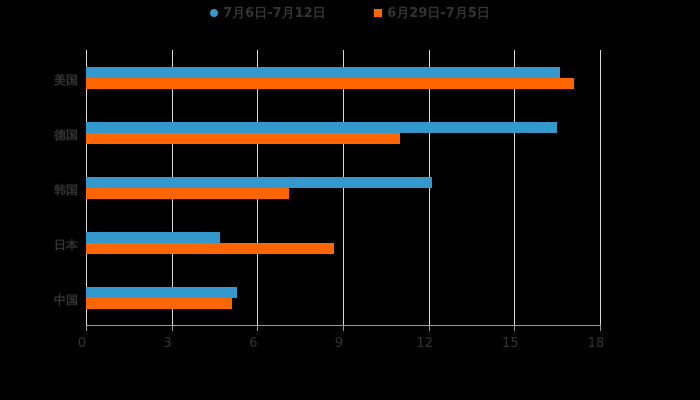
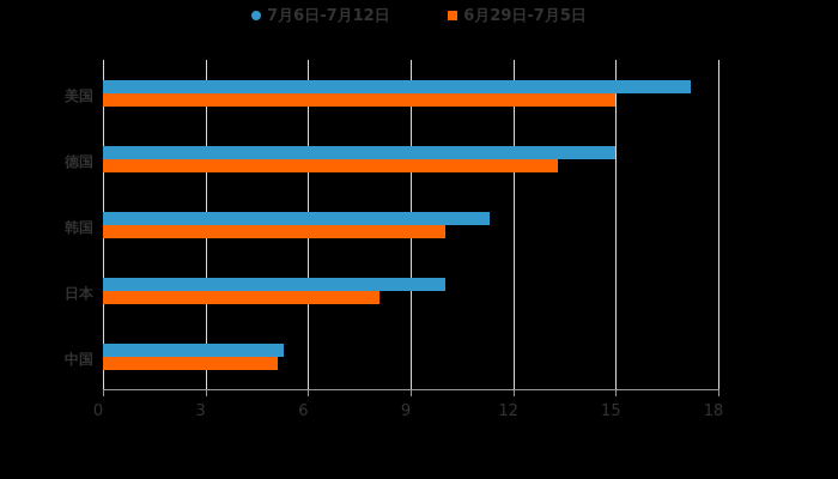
7月6日-7月12日/美国: 16.6 -> 17.2
6月29日-7月5日/美国: 17.1 -> 15.0
7月6日-7月12日/德国: 16.5 -> 15.0
6月29日-7月5日/德国: 11.0 -> 13.3
7月6日-7月12日/韩国: 12.1 -> 11.3
6月29日-7月5日/韩国: 7.1 -> 10.0
7月6日-7月12日/日本: 4.7 -> 10.0
6月29日-7月5日/日本: 8.7 -> 8.1
